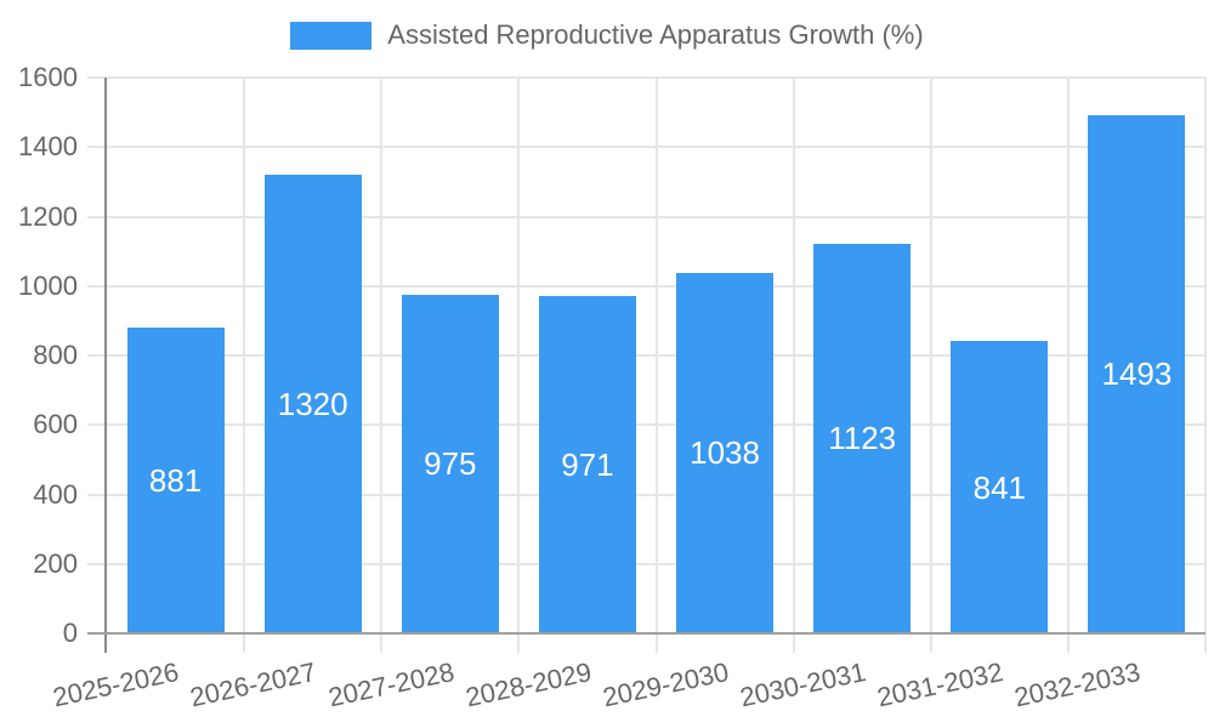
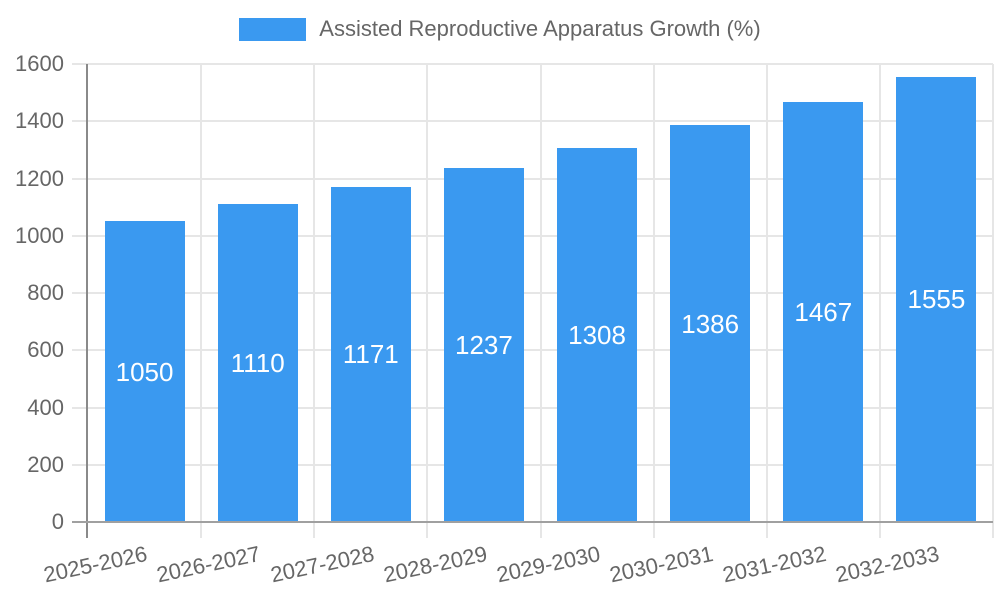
2025-2026: 881 -> 1050
2026-2027: 1320 -> 1110
2027-2028: 975 -> 1171
2028-2029: 971 -> 1237
2029-2030: 1038 -> 1308
2030-2031: 1123 -> 1386
2031-2032: 841 -> 1467
2032-2033: 1493 -> 1555
